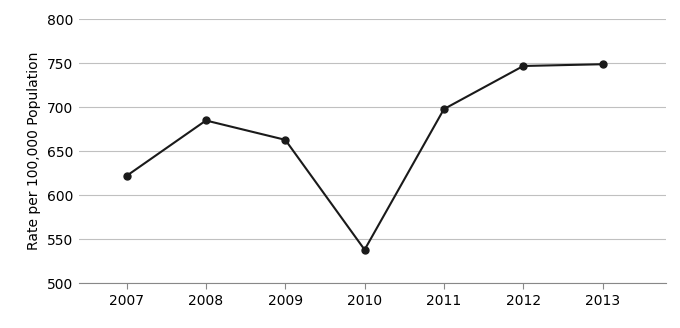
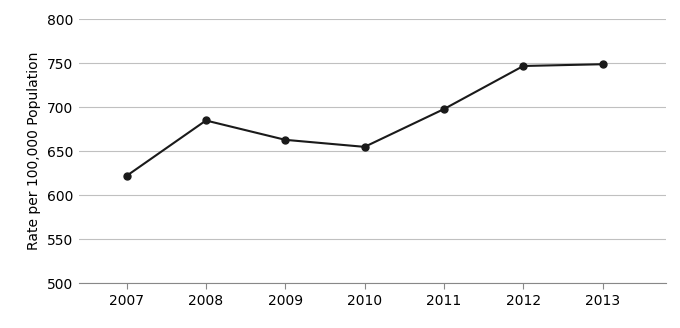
2010: 538 -> 655
